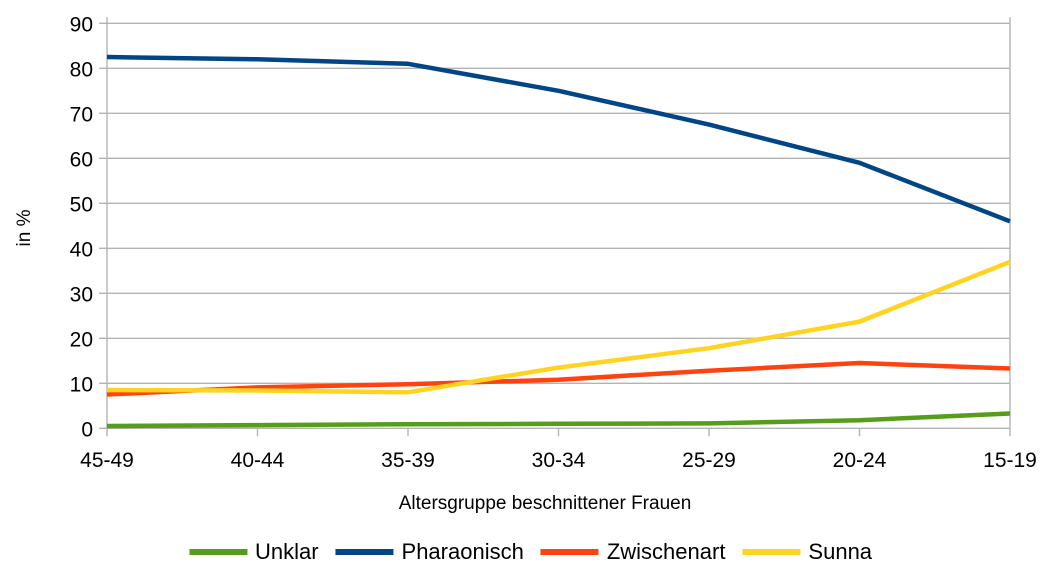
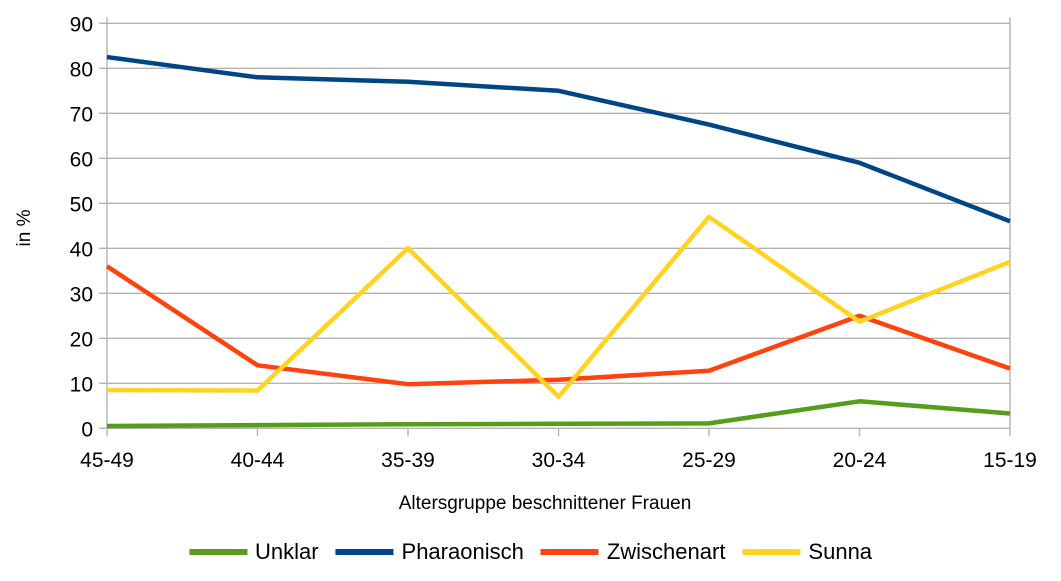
Zwischenart/45-49: 8 -> 36
Pharaonisch/40-44: 82 -> 78
Zwischenart/40-44: 9 -> 14
Pharaonisch/35-39: 81 -> 77
Sunna/35-39: 8 -> 40
Sunna/30-34: 14 -> 7
Sunna/25-29: 18 -> 47
Unklar/20-24: 2 -> 6
Zwischenart/20-24: 14 -> 25
